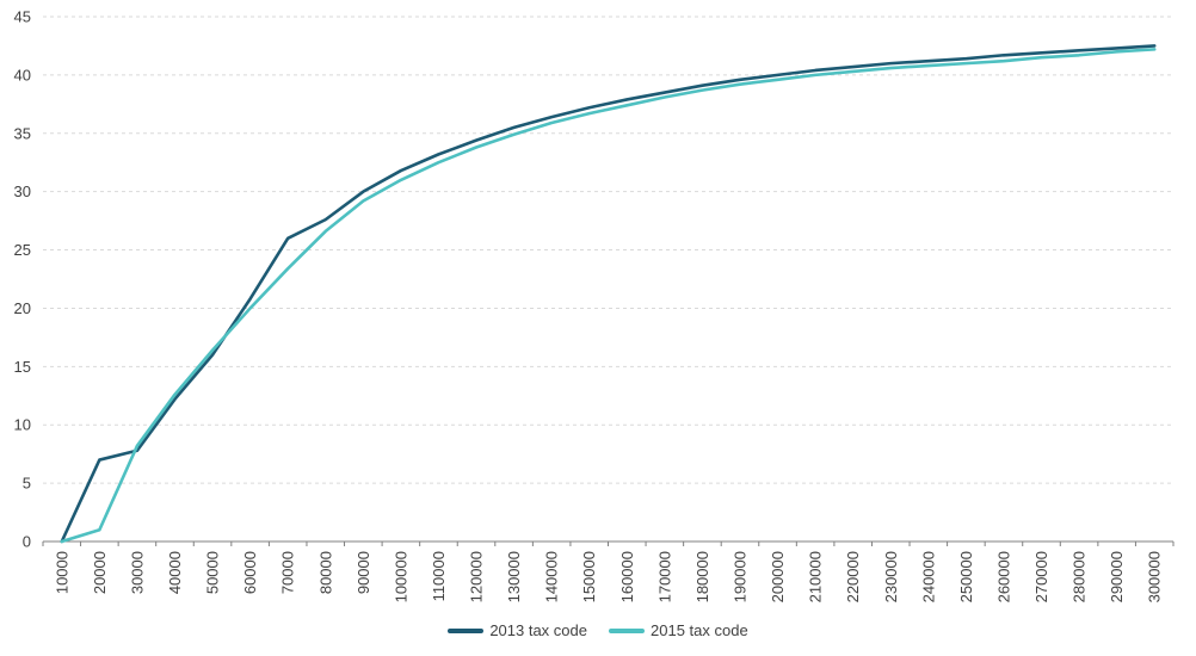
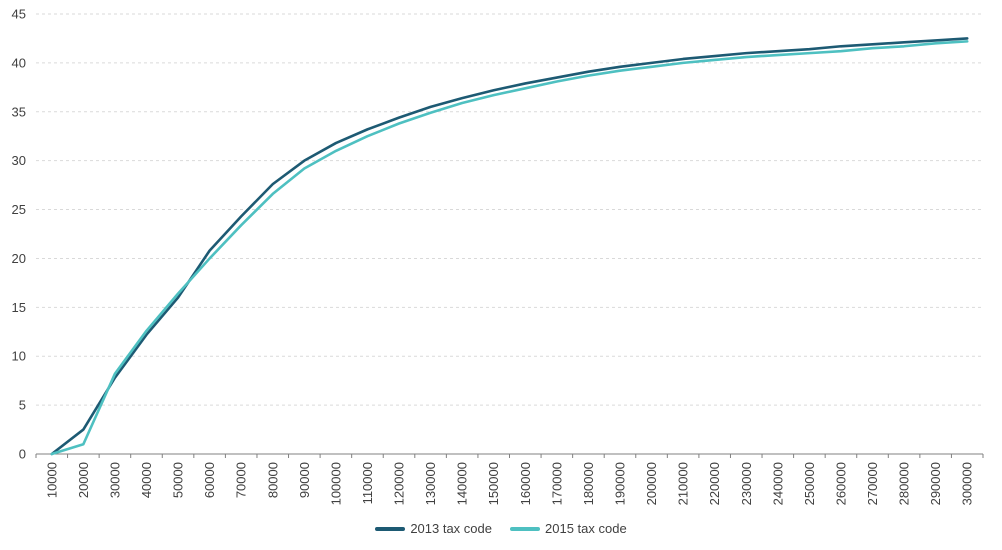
2013 tax code/20000: 7 -> 2
2013 tax code/70000: 26 -> 24
